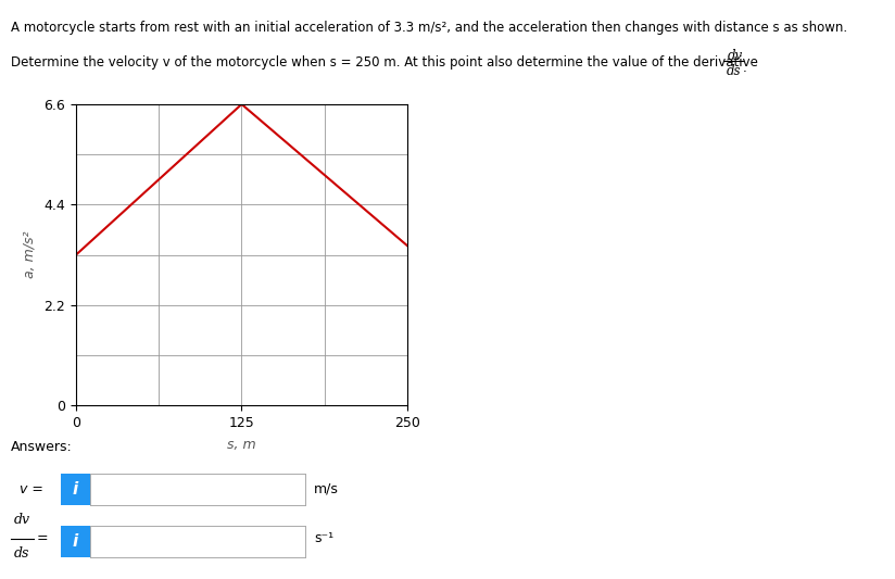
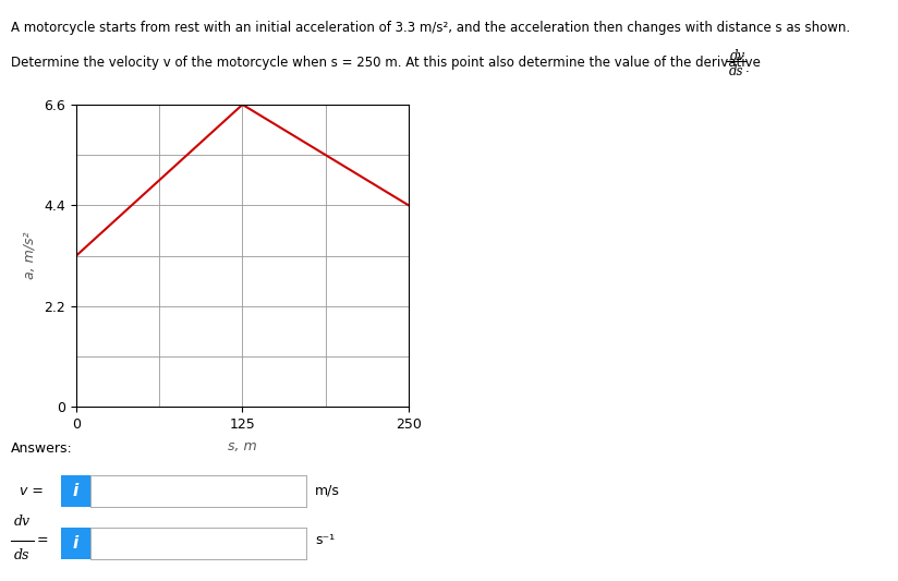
250: 3.5 -> 4.4
